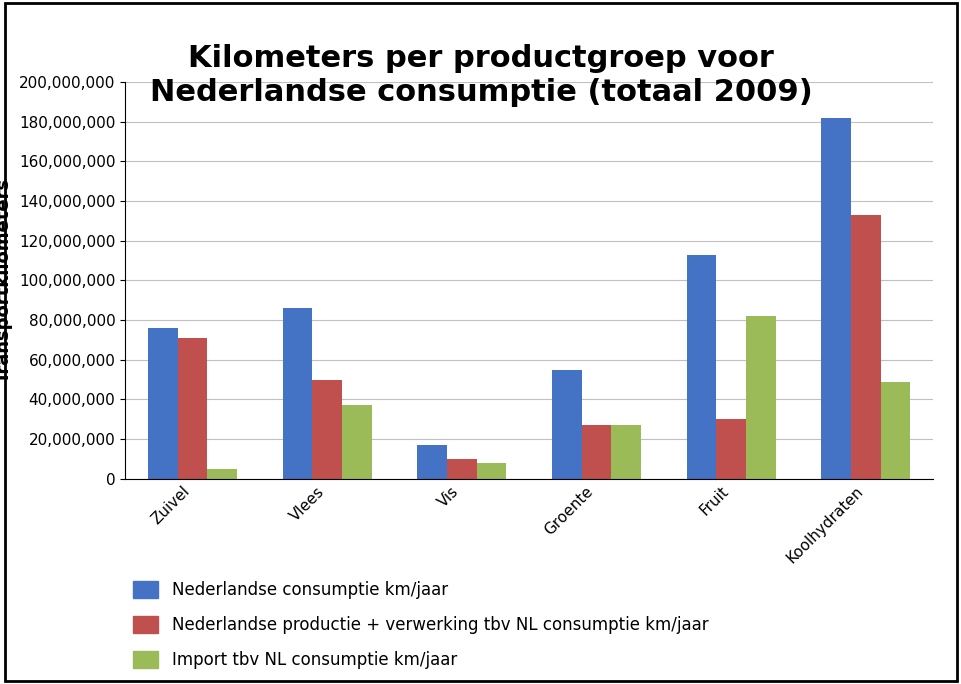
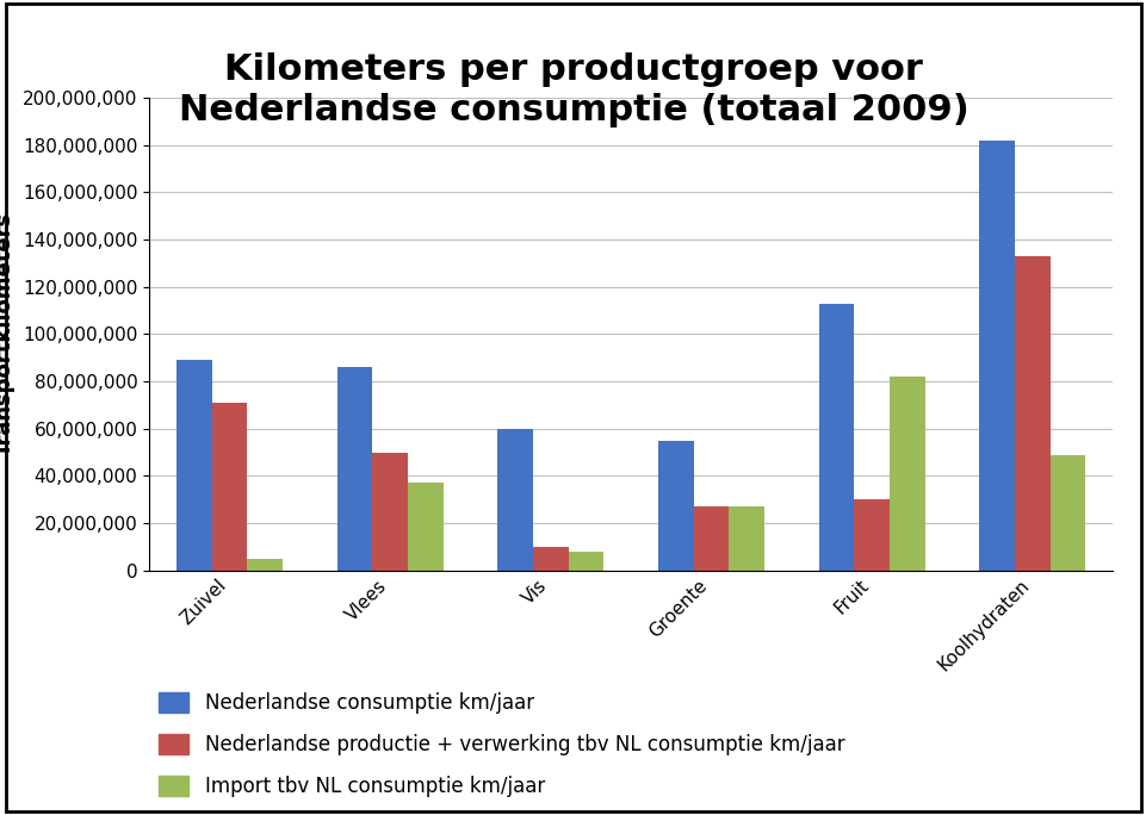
Nederlandse consumptie km/jaar/Zuivel: 76,000,000 -> 89,000,000
Nederlandse consumptie km/jaar/Vis: 17,000,000 -> 60,000,000
